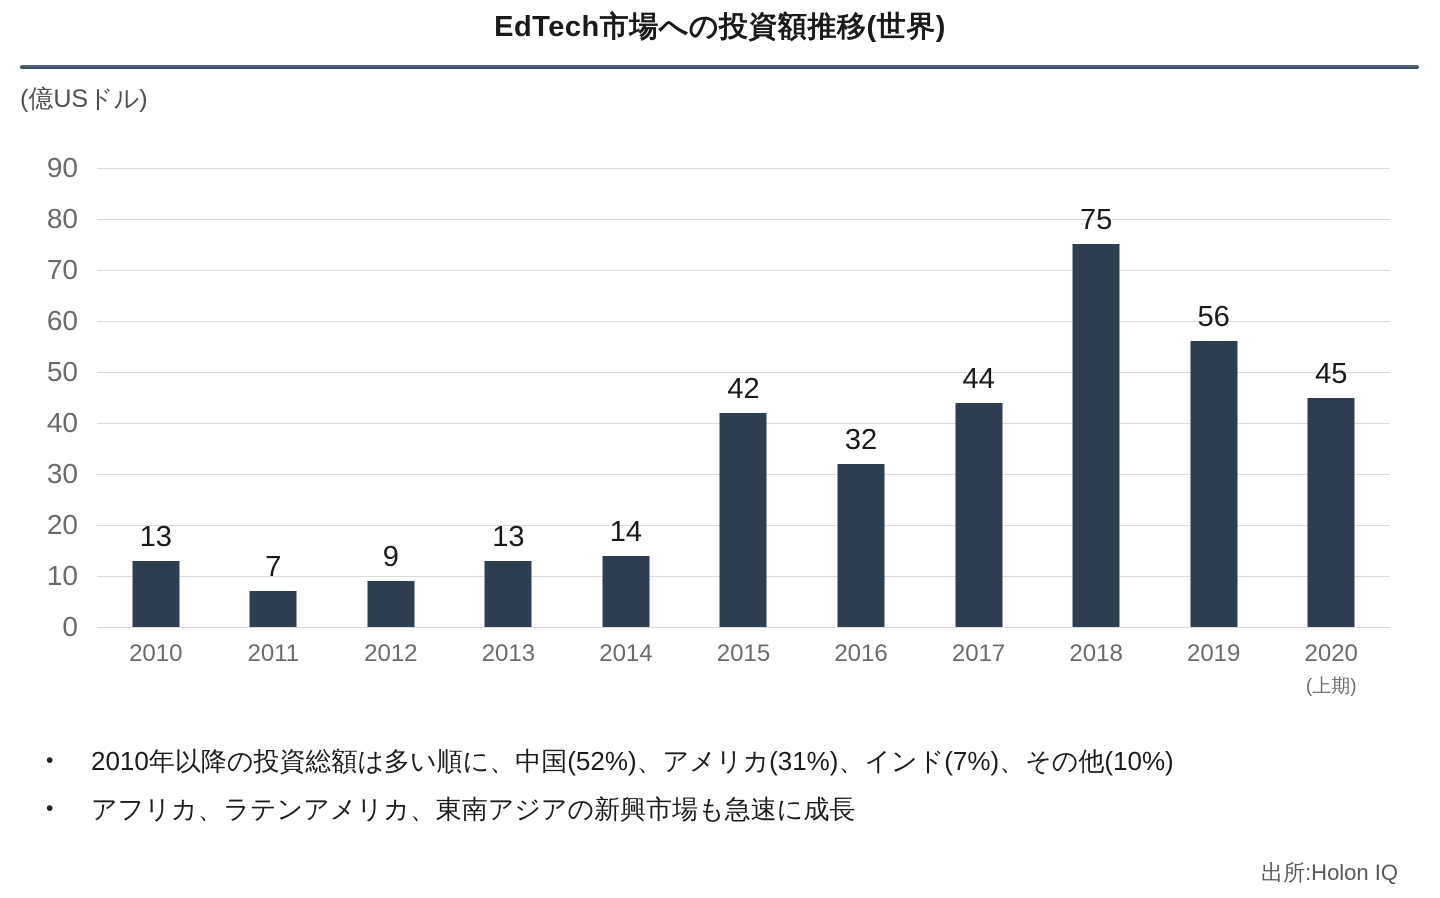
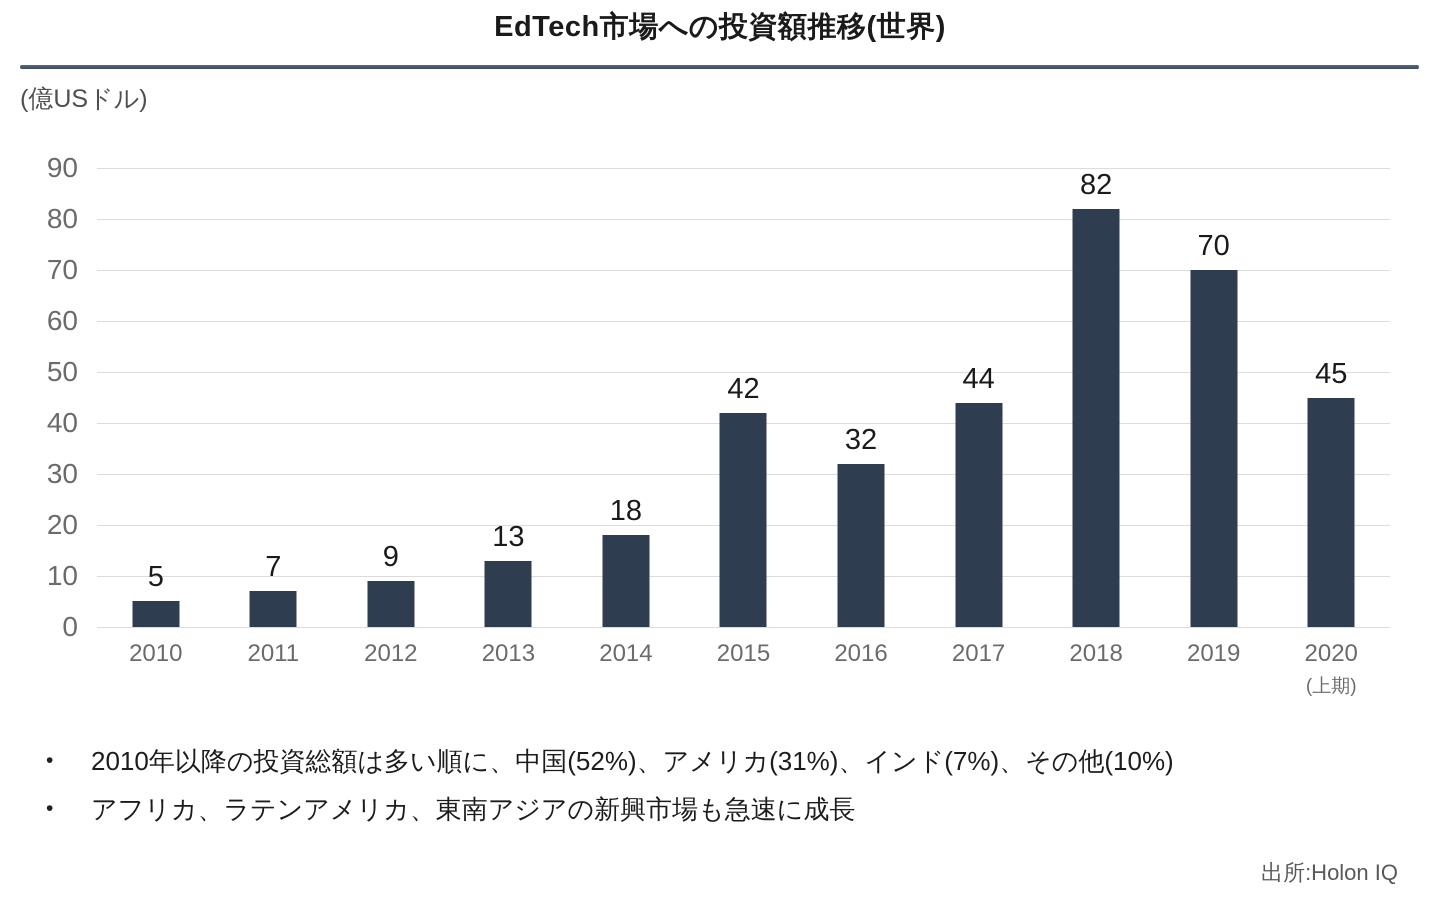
2010: 13 -> 5
2014: 14 -> 18
2018: 75 -> 82
2019: 56 -> 70
